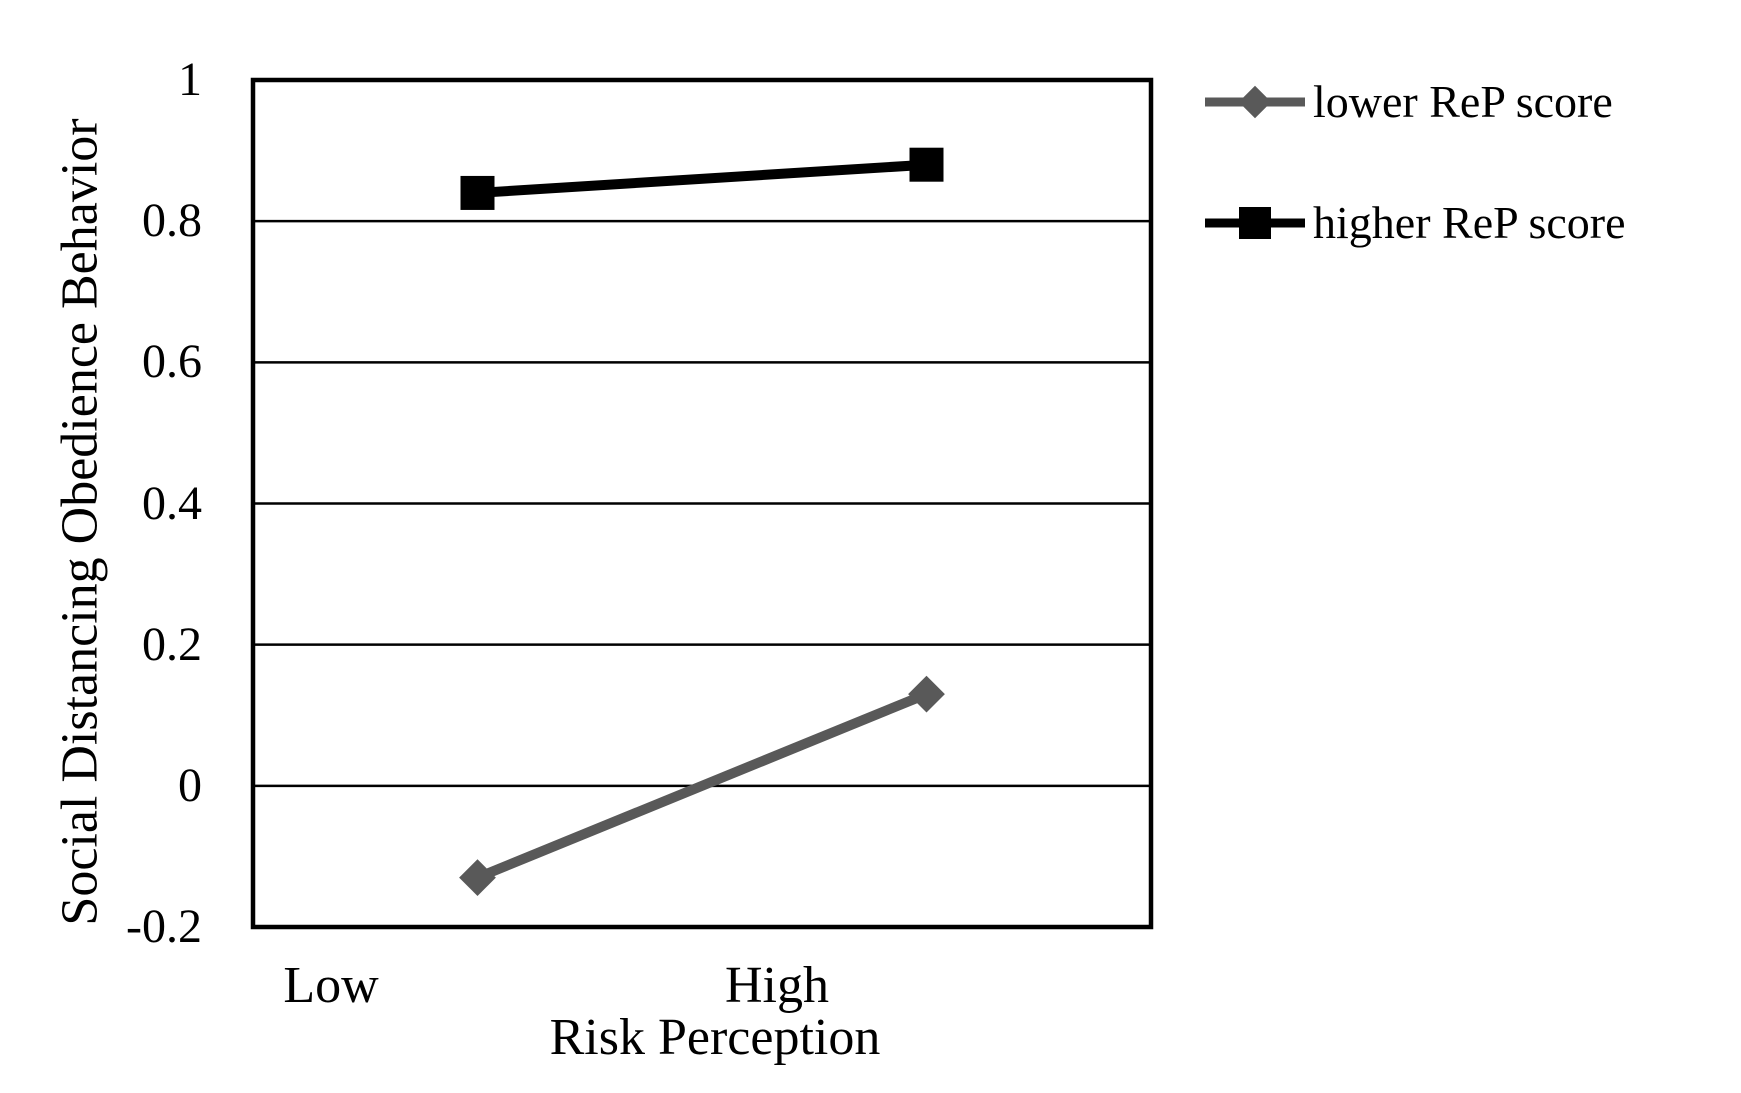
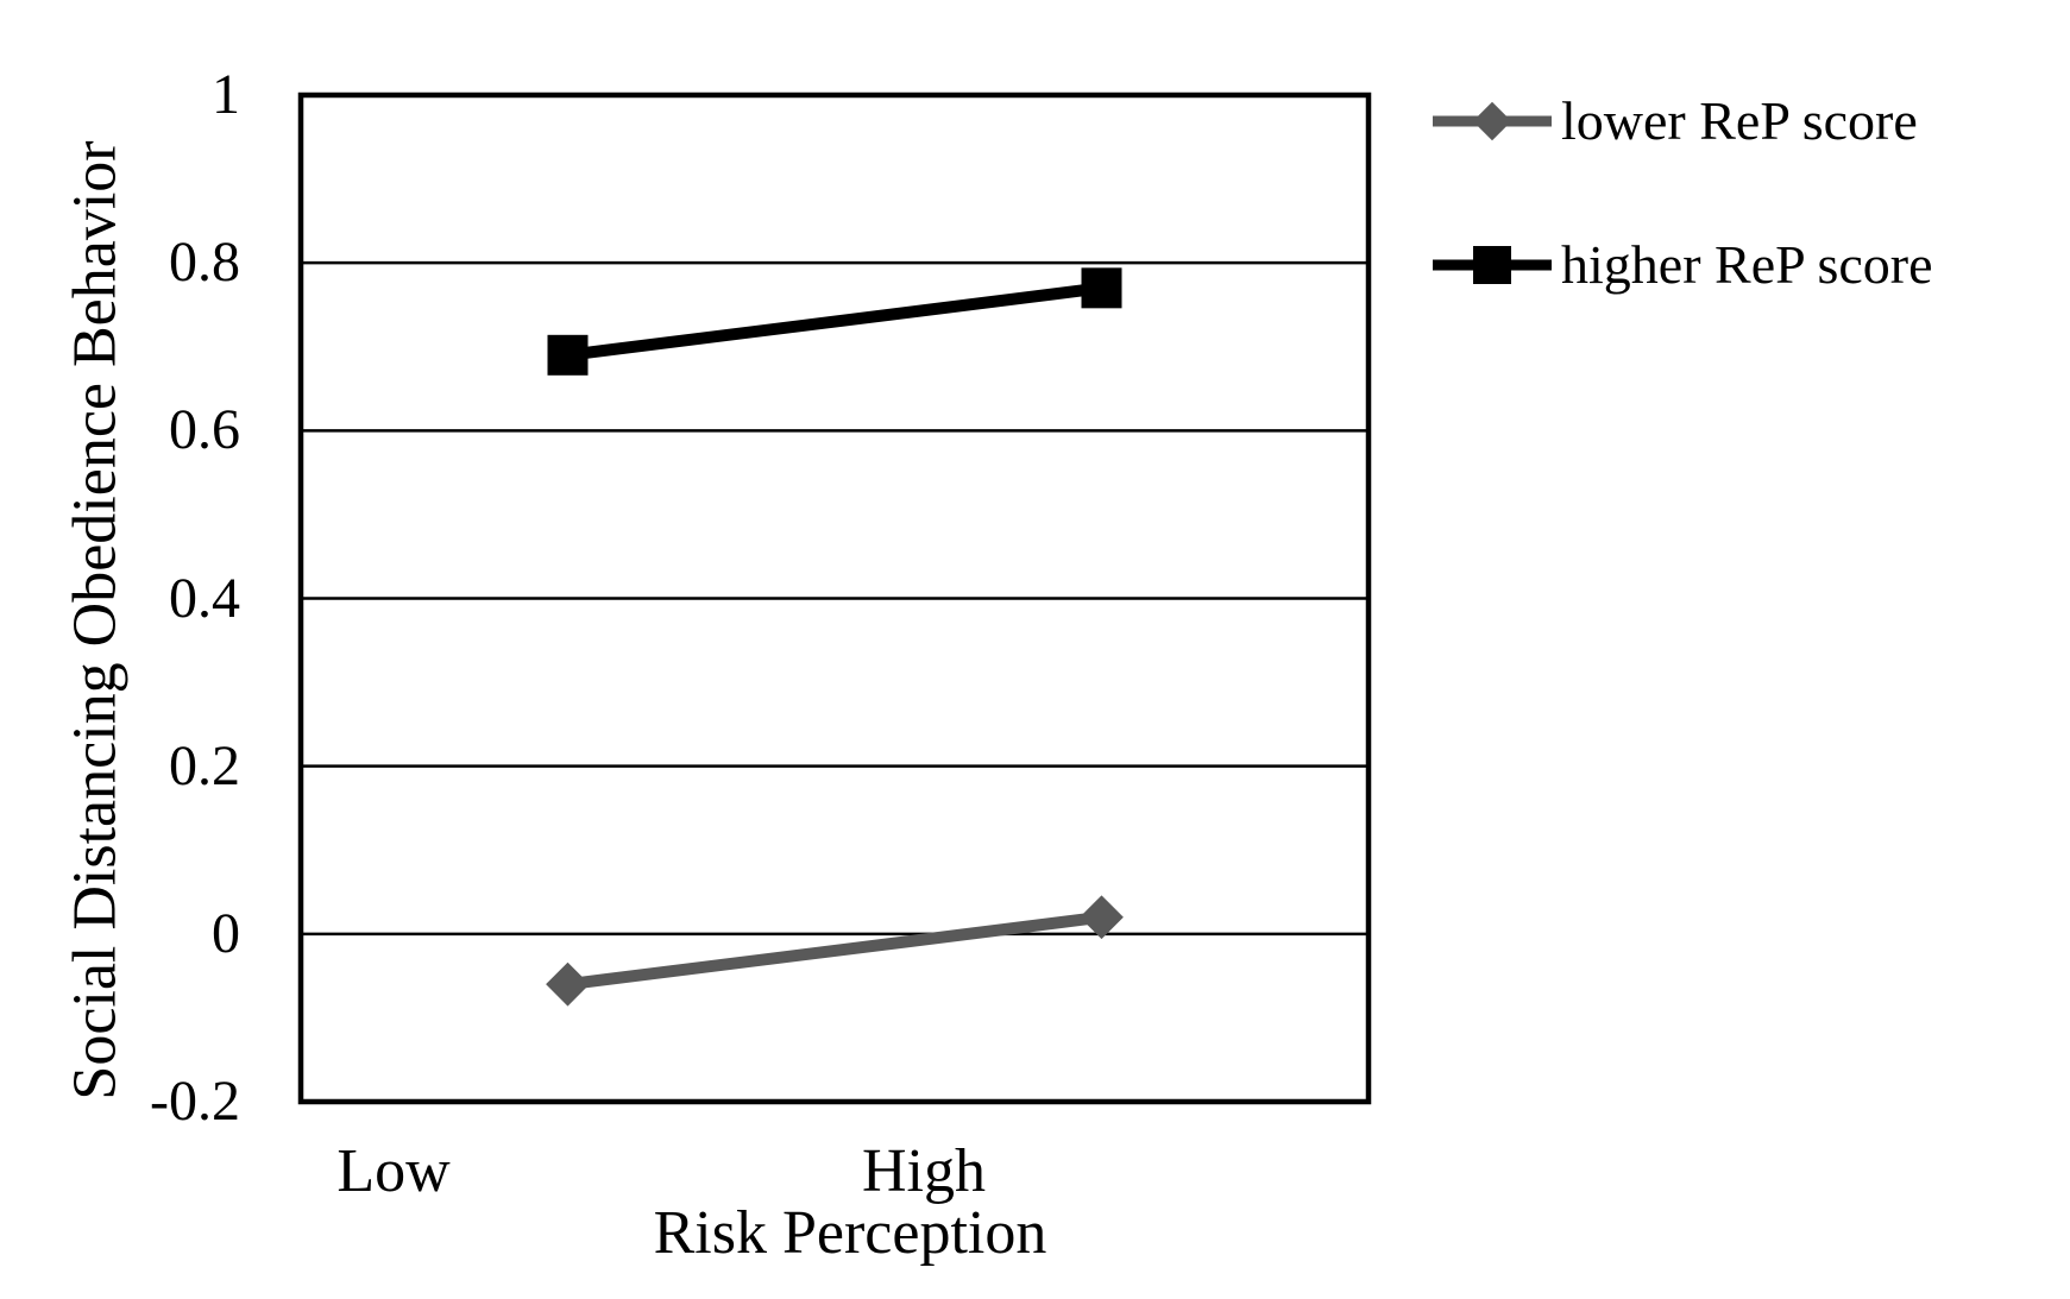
lower ReP score/Low: -0.13 -> -0.06
higher ReP score/Low: 0.84 -> 0.69
lower ReP score/High: 0.13 -> 0.02
higher ReP score/High: 0.88 -> 0.77
